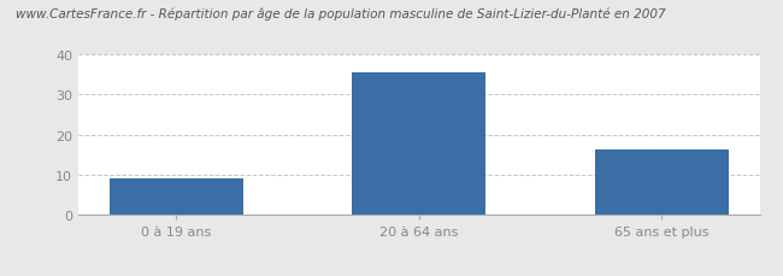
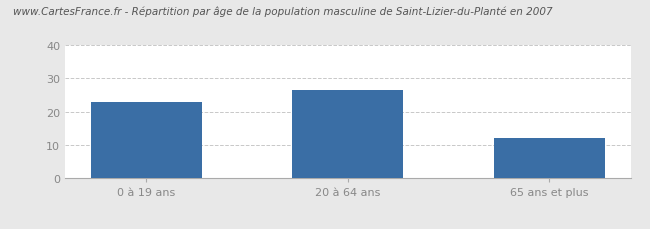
0 à 19 ans: 9.2 -> 23.0
20 à 64 ans: 35.5 -> 26.5
65 ans et plus: 16.3 -> 12.0
